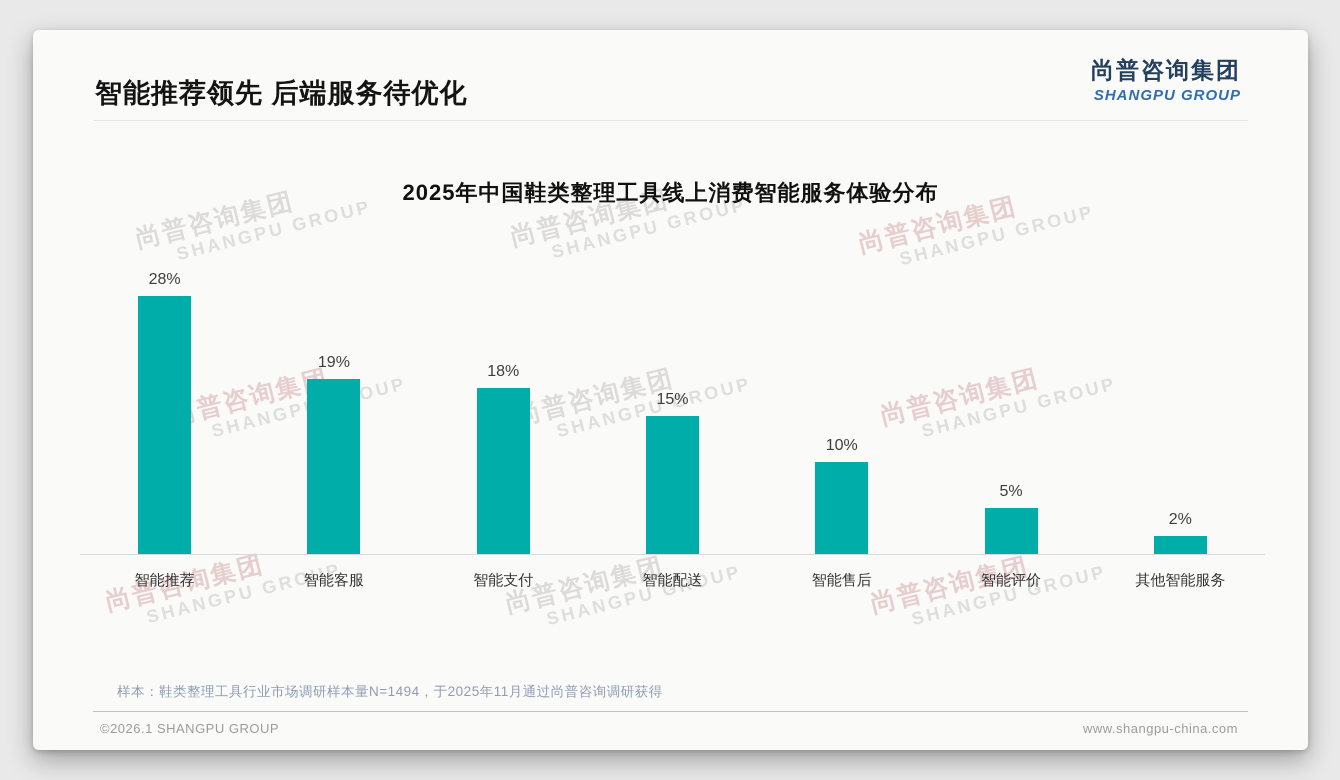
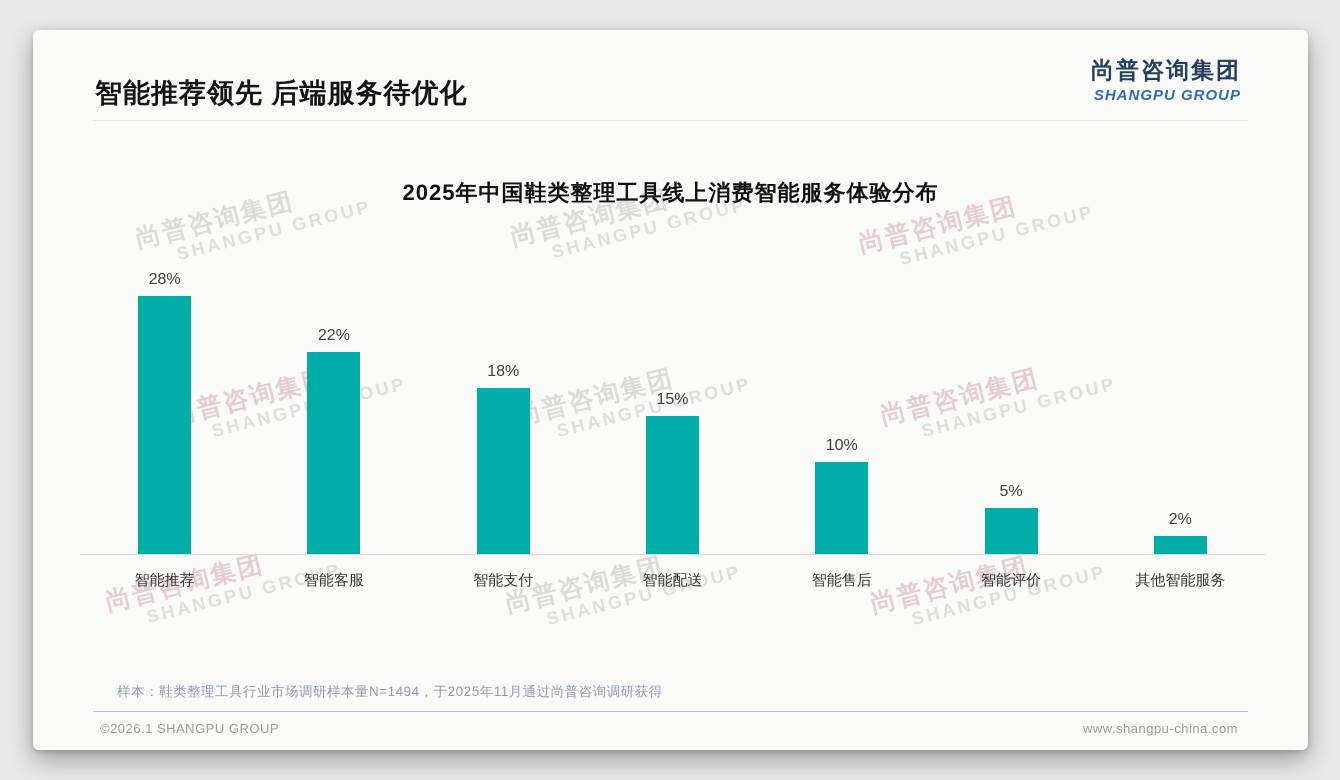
智能客服: 19% -> 22%
